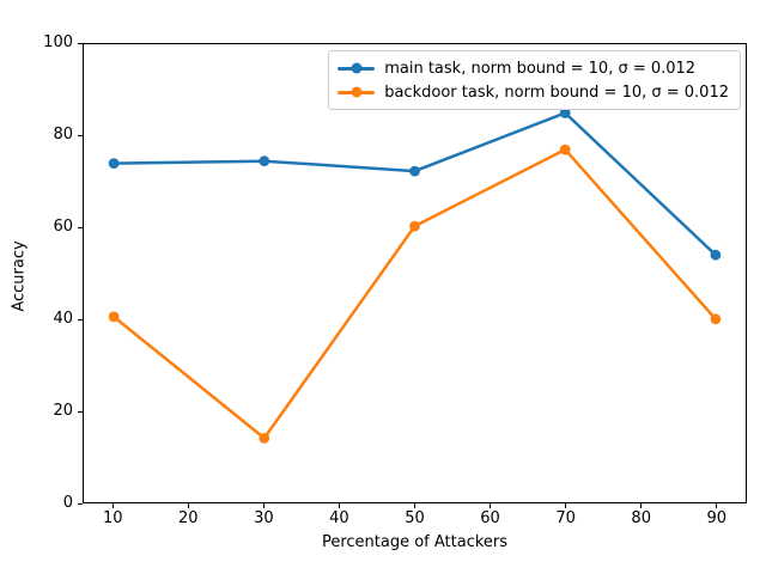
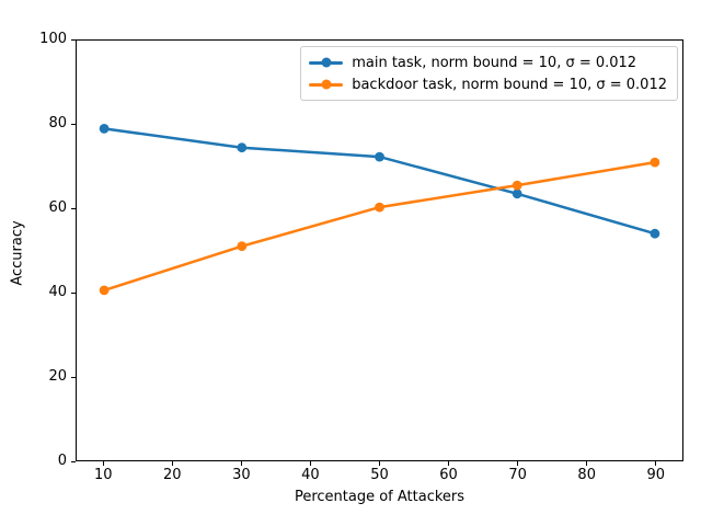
main task, norm bound = 10, σ = 0.012/10: 74 -> 79
backdoor task, norm bound = 10, σ = 0.012/30: 14 -> 51
main task, norm bound = 10, σ = 0.012/70: 85 -> 64
backdoor task, norm bound = 10, σ = 0.012/70: 77 -> 66
backdoor task, norm bound = 10, σ = 0.012/90: 40 -> 71
